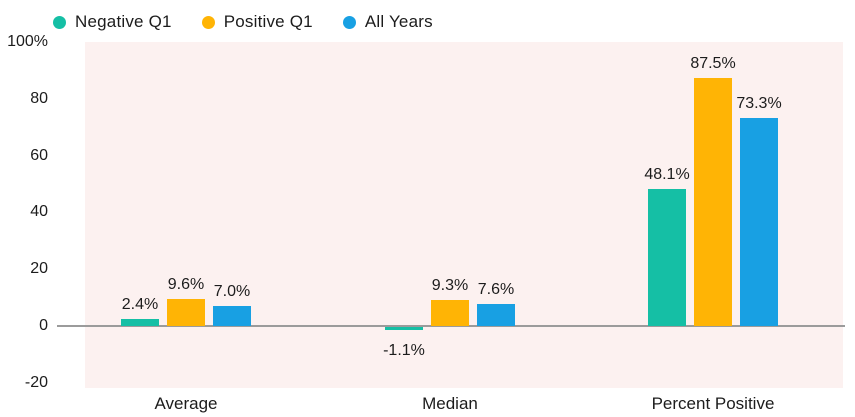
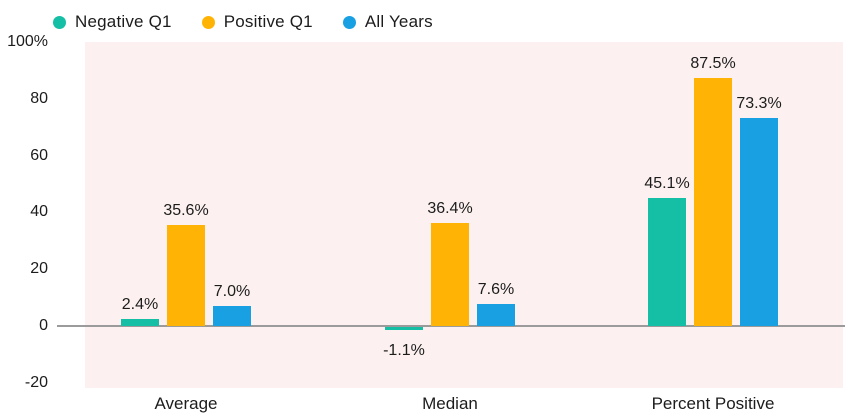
Positive Q1/Average: 9.6% -> 35.6%
Positive Q1/Median: 9.3% -> 36.4%
Negative Q1/Percent Positive: 48.1% -> 45.1%
